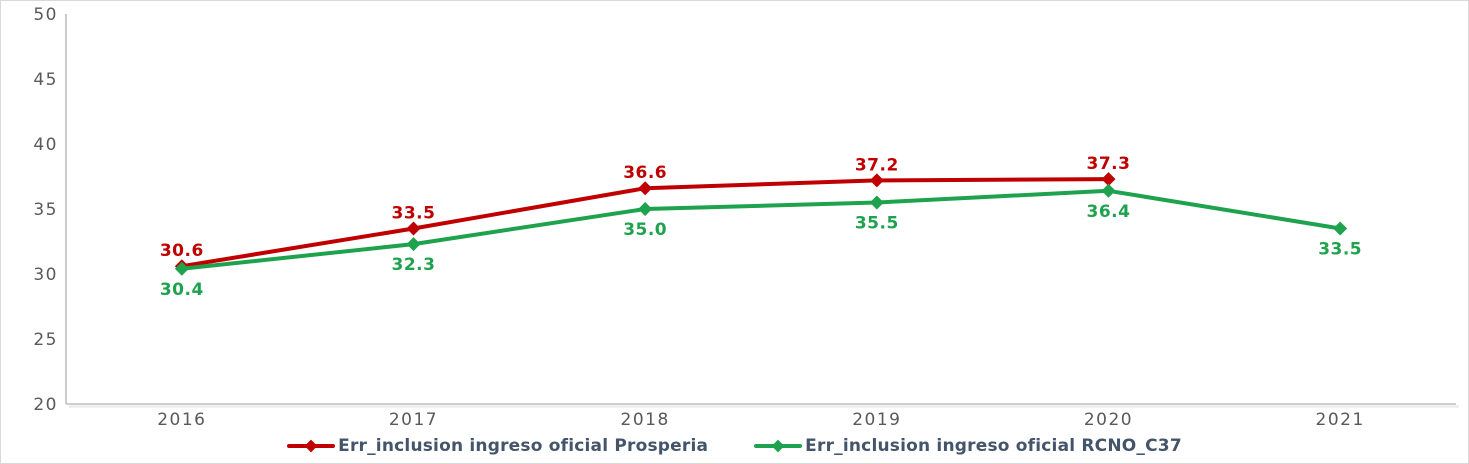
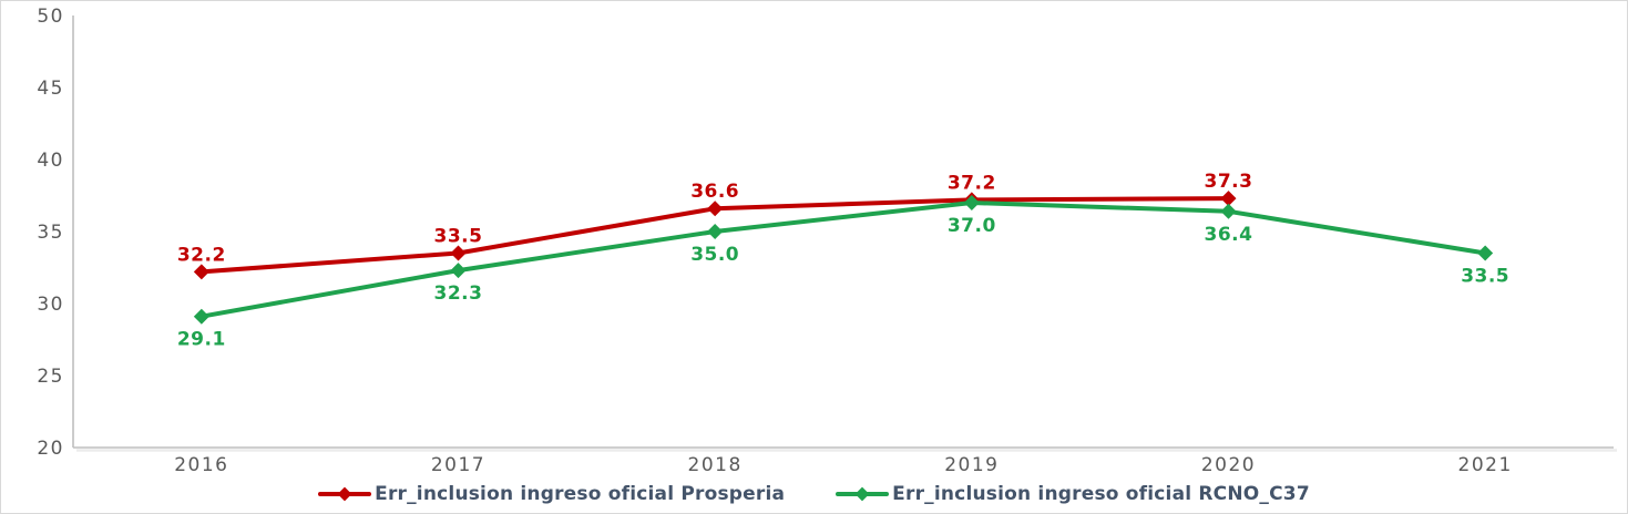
Err_inclusion ingreso oficial Prosperia/2016: 30.6 -> 32.2
Err_inclusion ingreso oficial RCNO_C37/2016: 30.4 -> 29.1
Err_inclusion ingreso oficial RCNO_C37/2019: 35.5 -> 37.0
